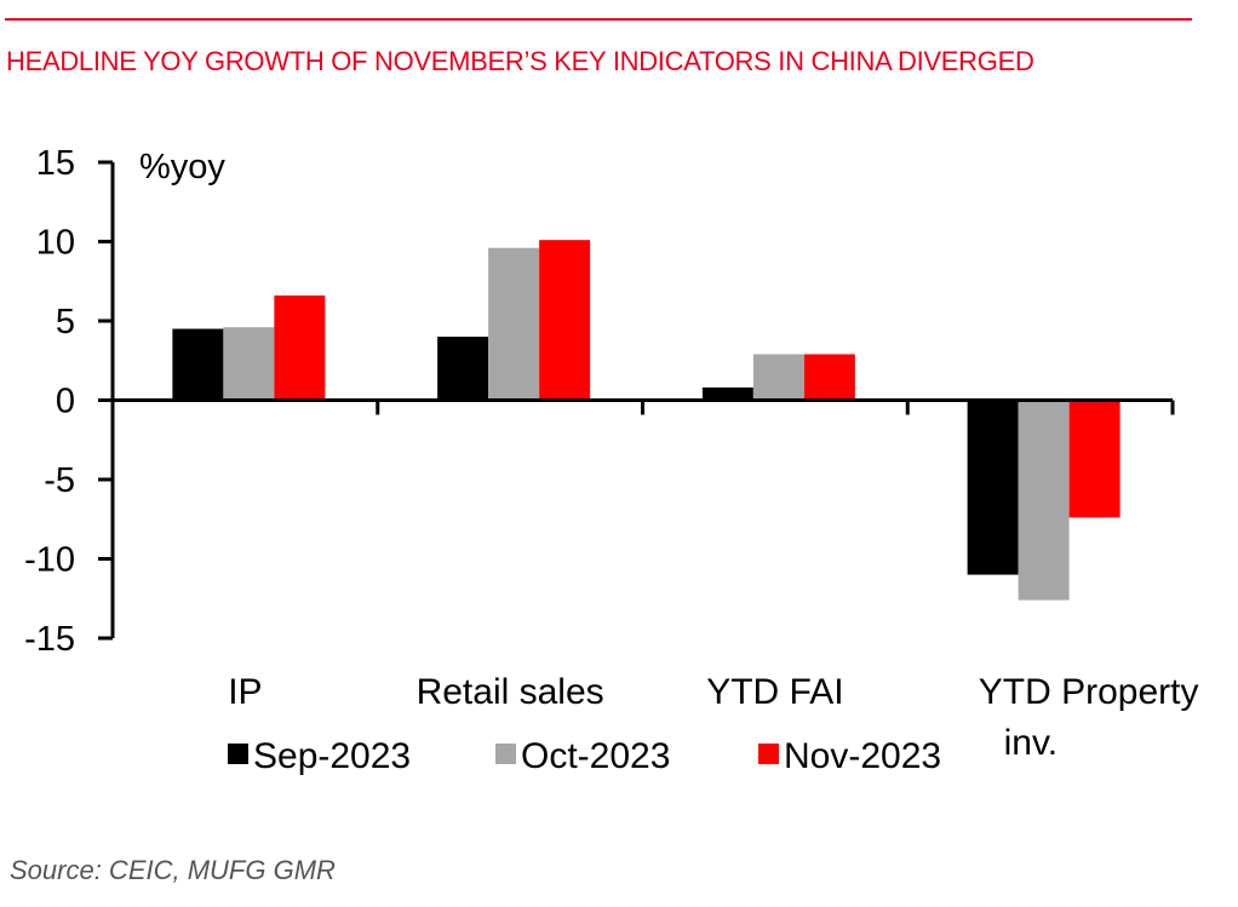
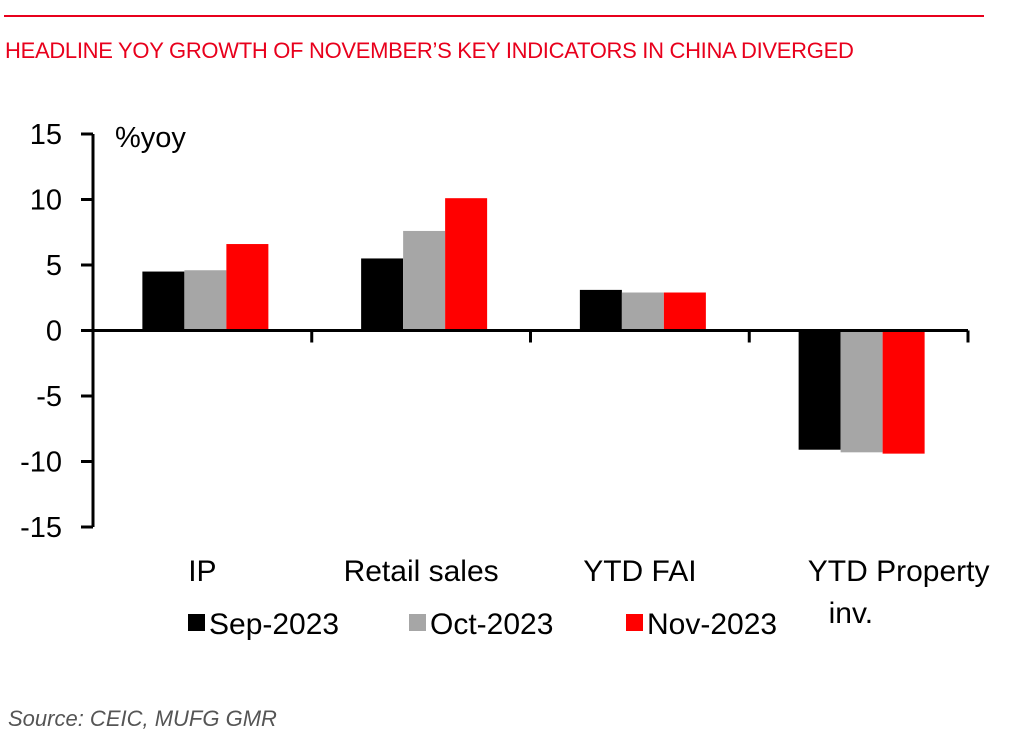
Sep-2023/Retail sales: 4.0 -> 5.5
Oct-2023/Retail sales: 9.6 -> 7.6
Sep-2023/YTD FAI: 0.8 -> 3.1
Sep-2023/YTD Property inv.: -11.0 -> -9.1
Oct-2023/YTD Property inv.: -12.6 -> -9.3
Nov-2023/YTD Property inv.: -7.4 -> -9.4
